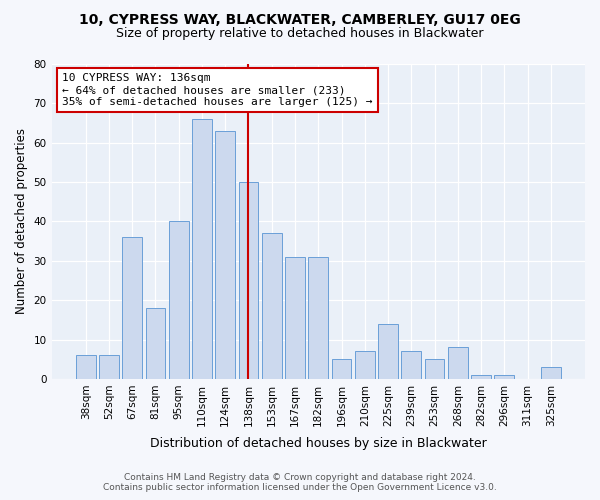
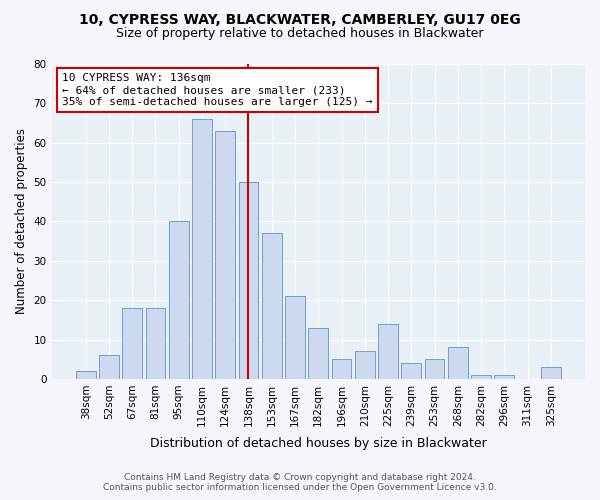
38sqm: 6 -> 2
67sqm: 36 -> 18
167sqm: 31 -> 21
182sqm: 31 -> 13
239sqm: 7 -> 4
